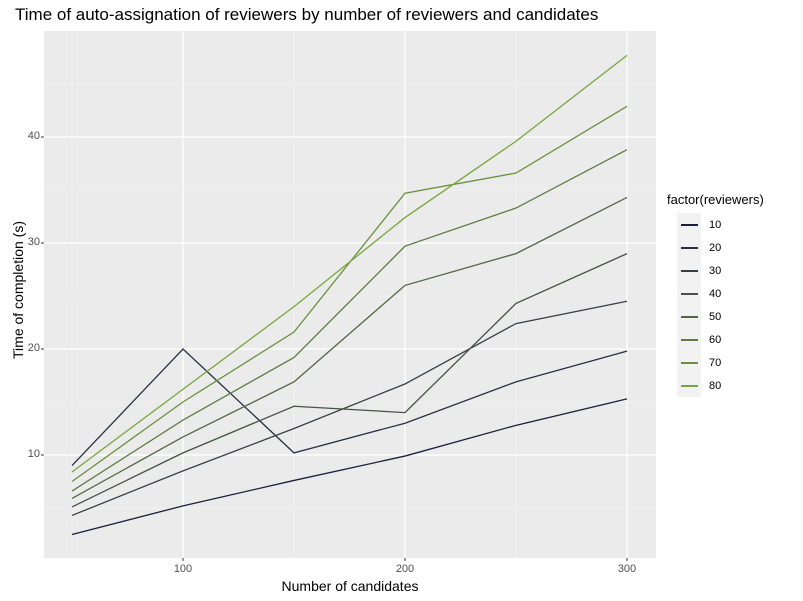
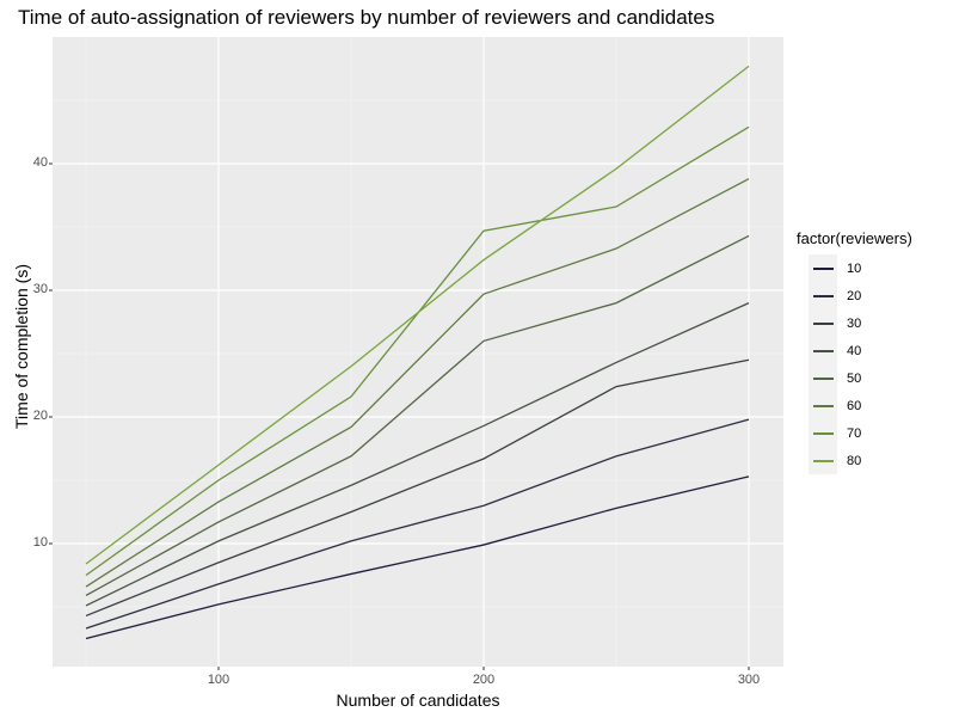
20/50: 9 -> 3
20/100: 20 -> 7
40/200: 14 -> 19
